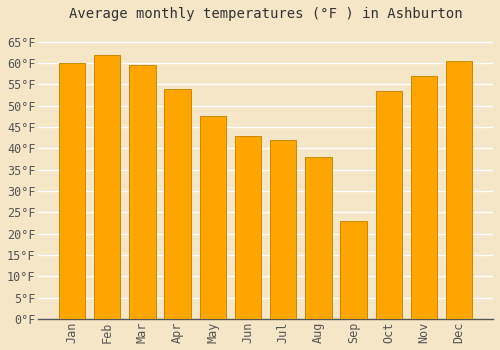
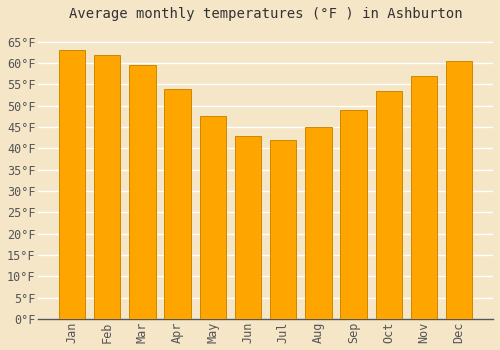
Jan: 60.0°F -> 63.0°F
Aug: 38.0°F -> 45.0°F
Sep: 23.0°F -> 49.0°F
